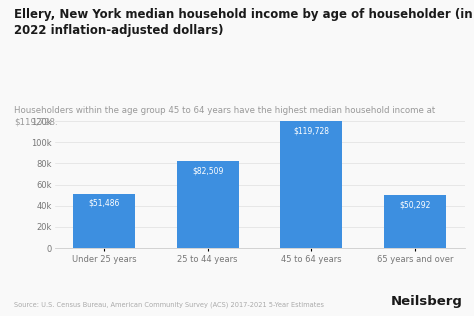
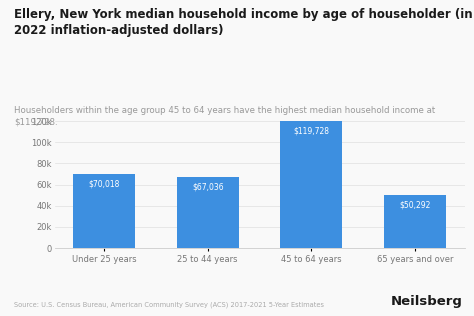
Under 25 years: $51,486 -> $70,018
25 to 44 years: $82,509 -> $67,036
